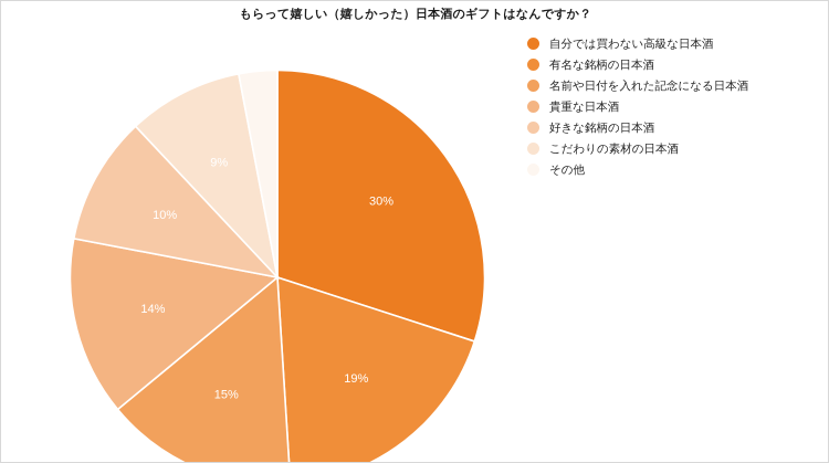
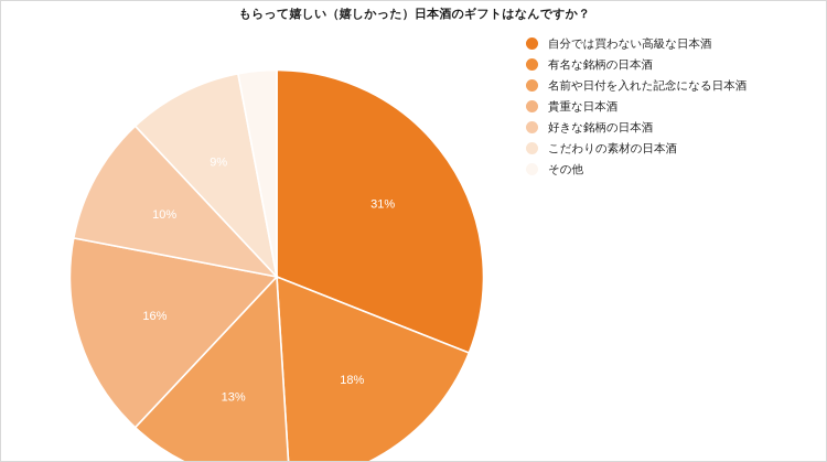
自分では買わない高級な日本酒: 30% -> 31%
有名な銘柄の日本酒: 19% -> 18%
名前や日付を入れた記念になる日本酒: 15% -> 13%
貴重な日本酒: 14% -> 16%
